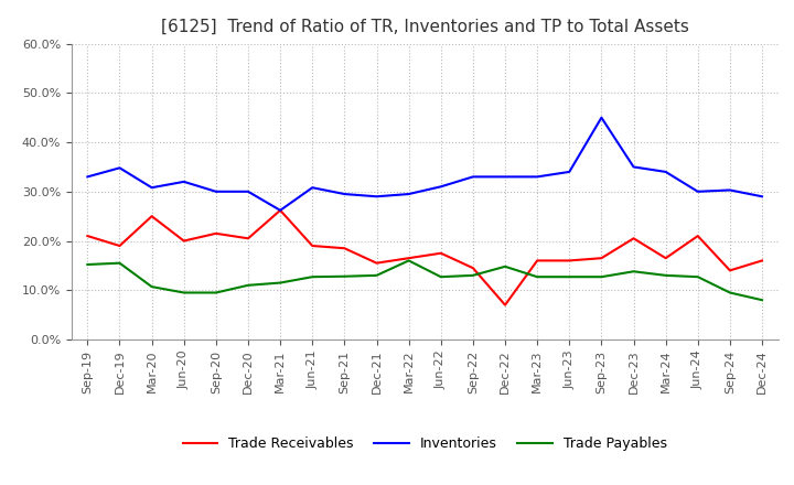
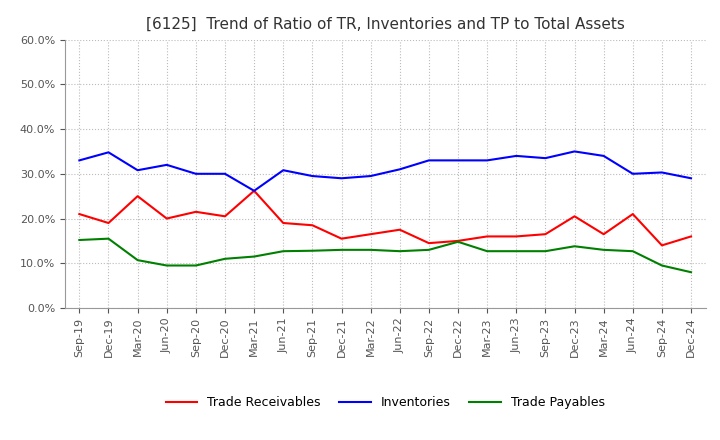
Trade Payables/Mar-22: 16.0% -> 13.0%
Trade Receivables/Dec-22: 7.0% -> 15.0%
Inventories/Sep-23: 45.0% -> 33.5%
